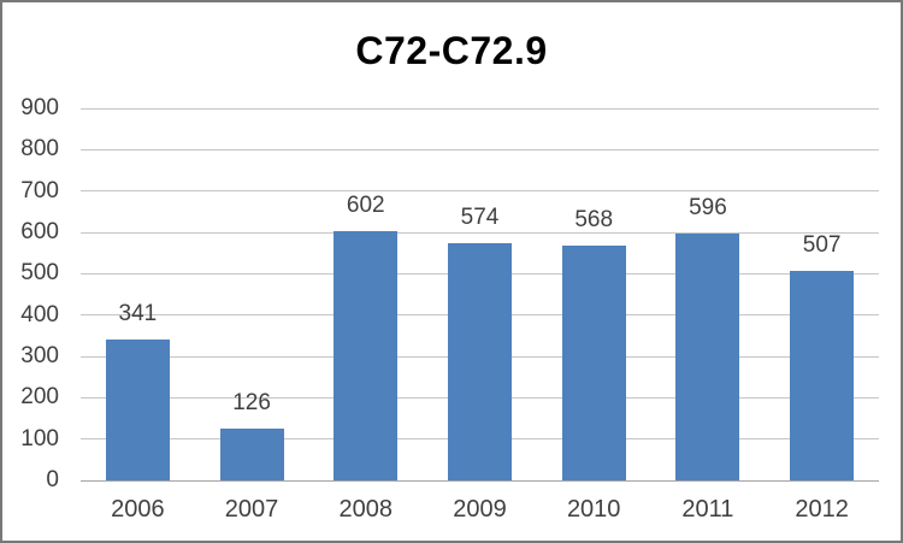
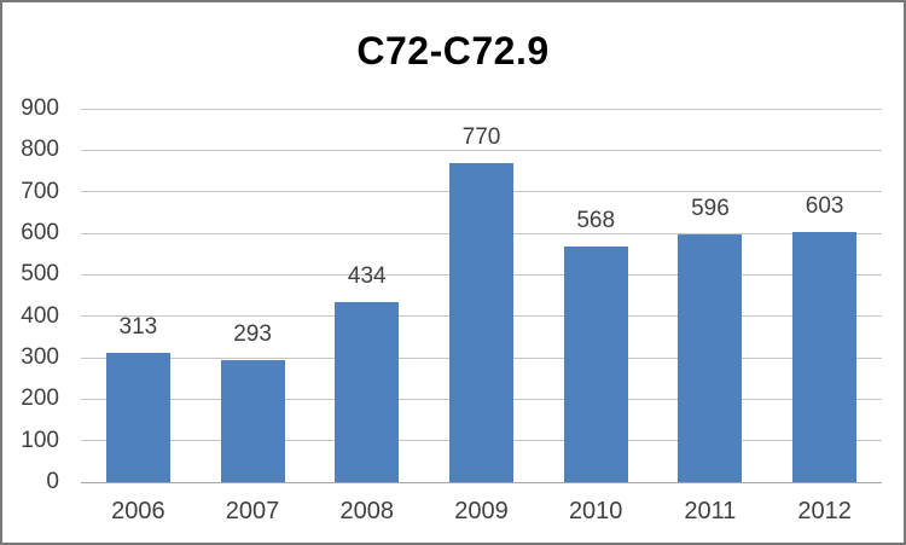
2006: 341 -> 313
2007: 126 -> 293
2008: 602 -> 434
2009: 574 -> 770
2012: 507 -> 603
